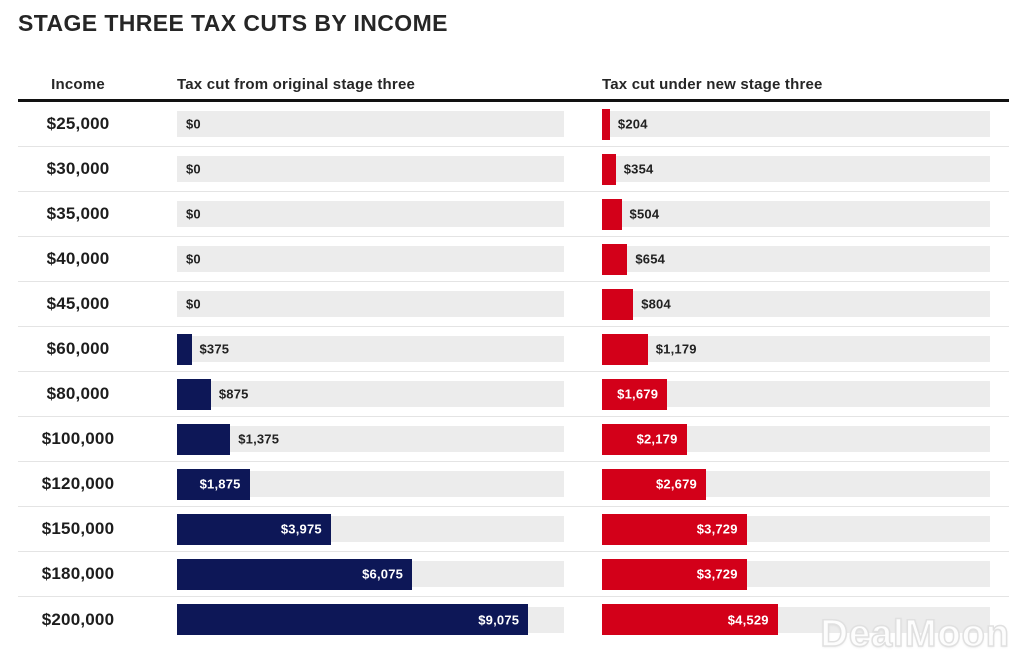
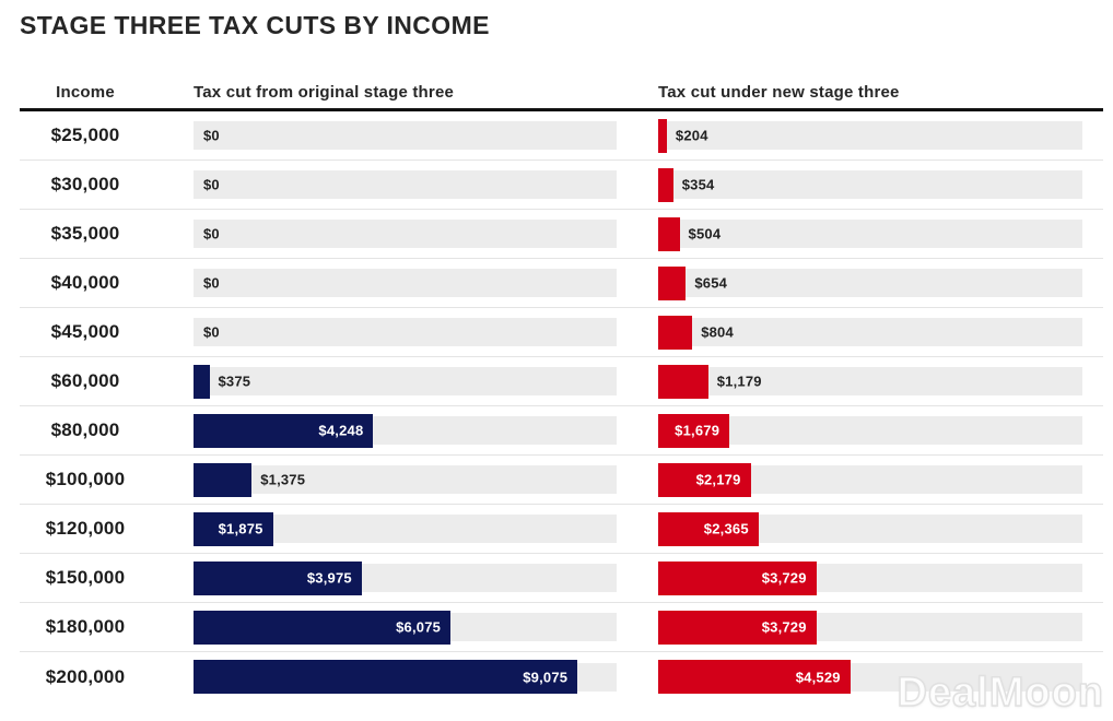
Tax cut from original stage three/$80,000: $875 -> $4,248
Tax cut under new stage three/$120,000: $2,679 -> $2,365
